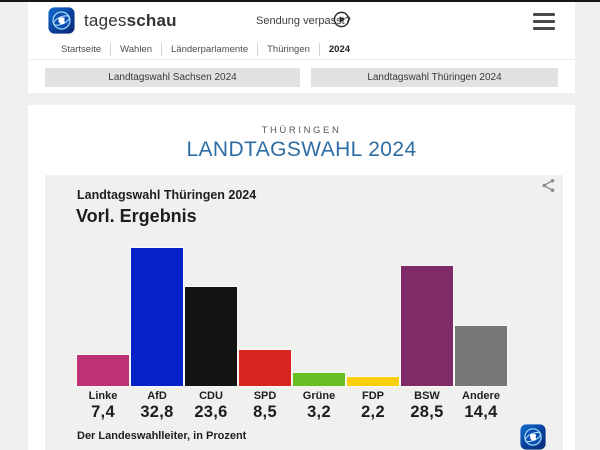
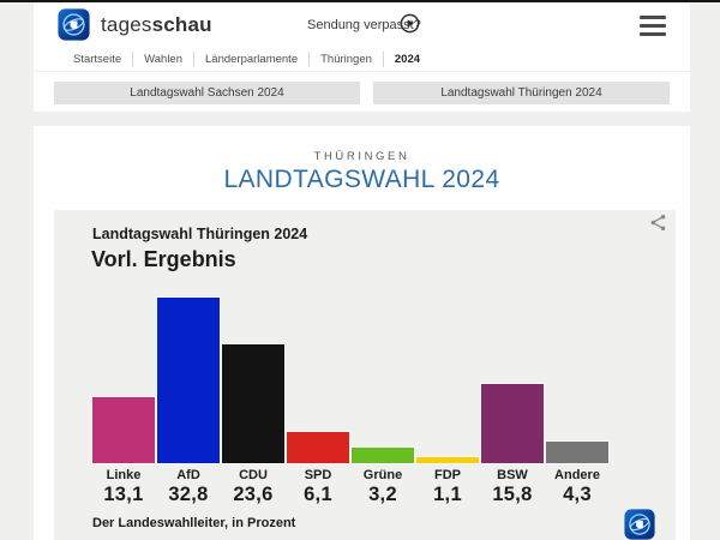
Linke: 7,4 -> 13,1
SPD: 8,5 -> 6,1
FDP: 2,2 -> 1,1
BSW: 28,5 -> 15,8
Andere: 14,4 -> 4,3
